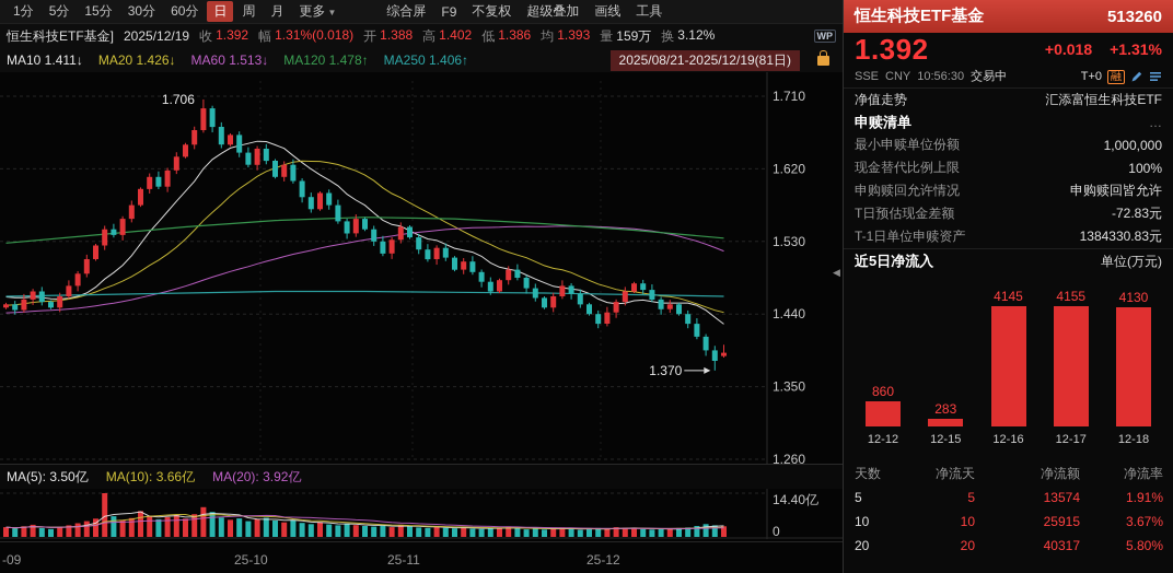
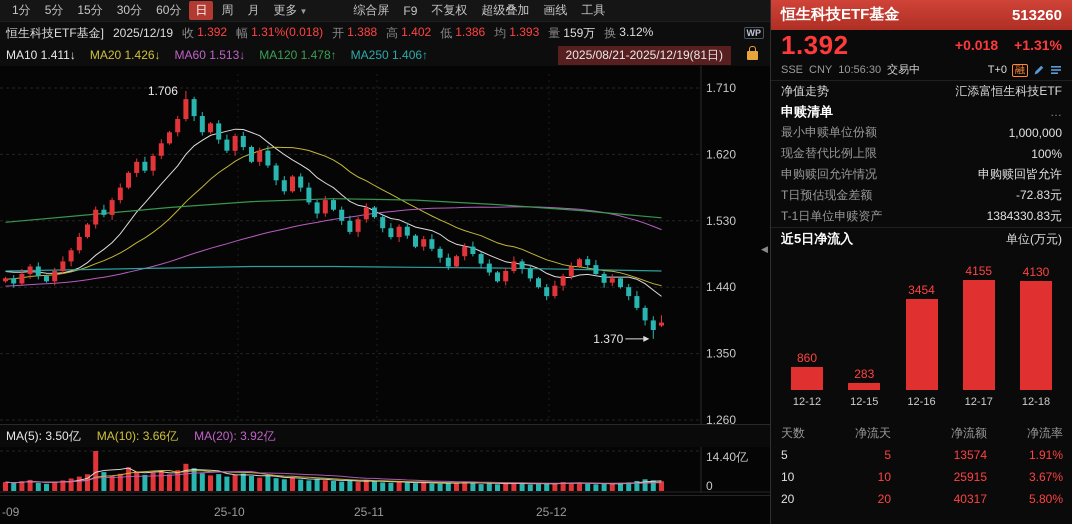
近5日净流入/12-16: 4145 -> 3454
